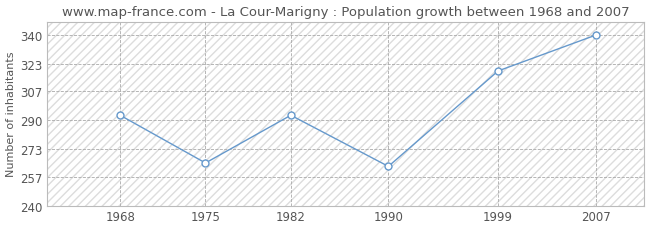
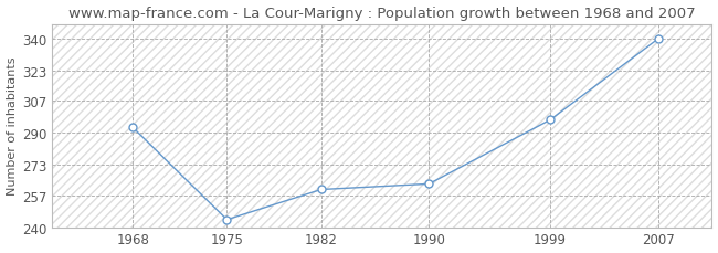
1975: 265 -> 244
1982: 293 -> 260
1999: 319 -> 297
